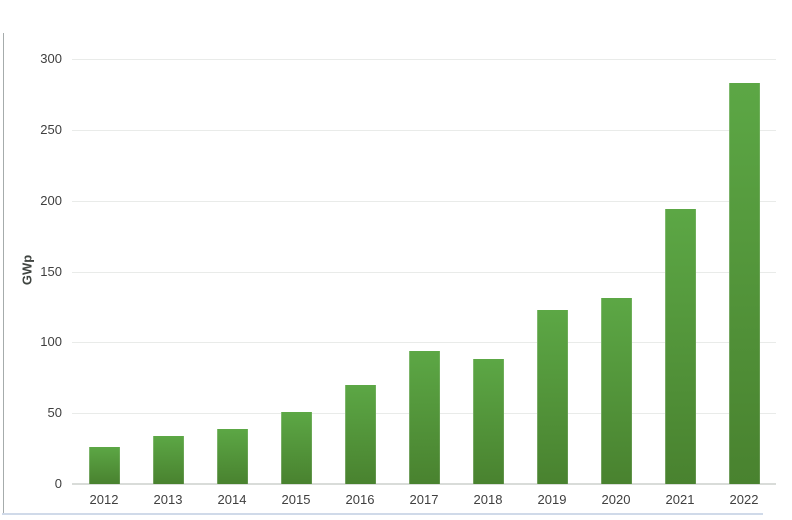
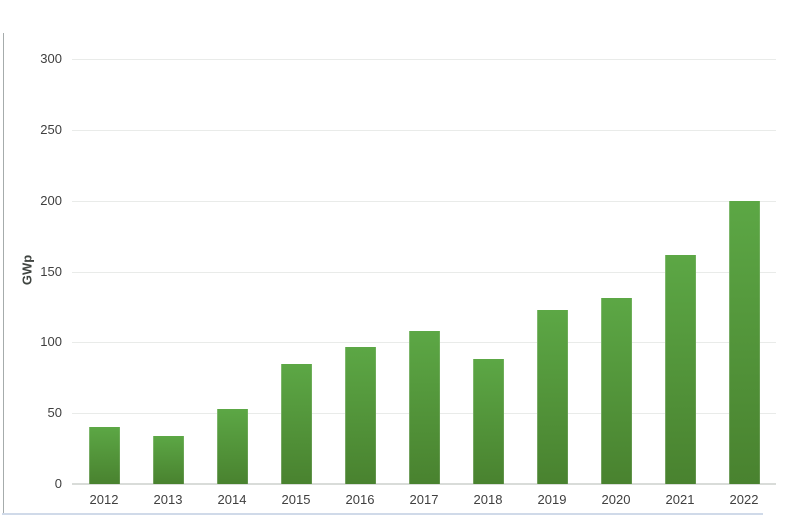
2012: 26 -> 40
2014: 39 -> 53
2015: 51 -> 85
2016: 70 -> 97
2017: 94 -> 108
2021: 194 -> 162
2022: 283 -> 200
